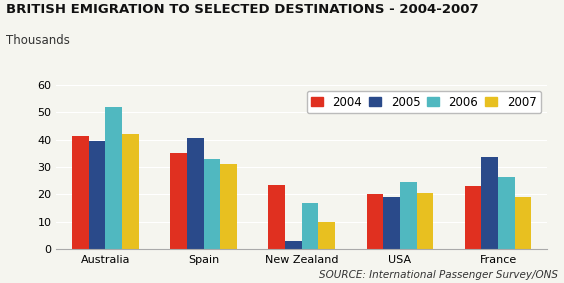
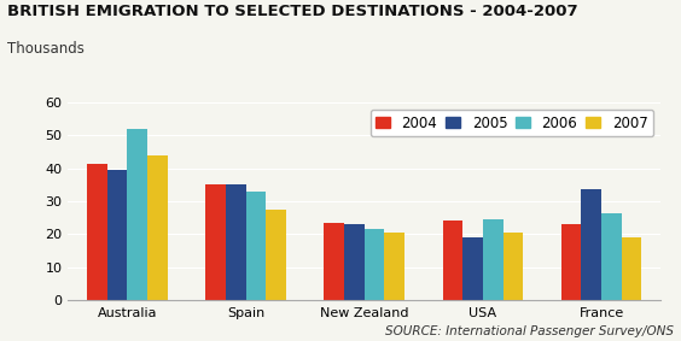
2007/Australia: 42.0 -> 44.0
2005/Spain: 40.5 -> 35.0
2007/Spain: 31.0 -> 27.5
2005/New Zealand: 3.0 -> 23.0
2006/New Zealand: 17.0 -> 21.5
2007/New Zealand: 10.0 -> 20.5
2004/USA: 20.0 -> 24.0
